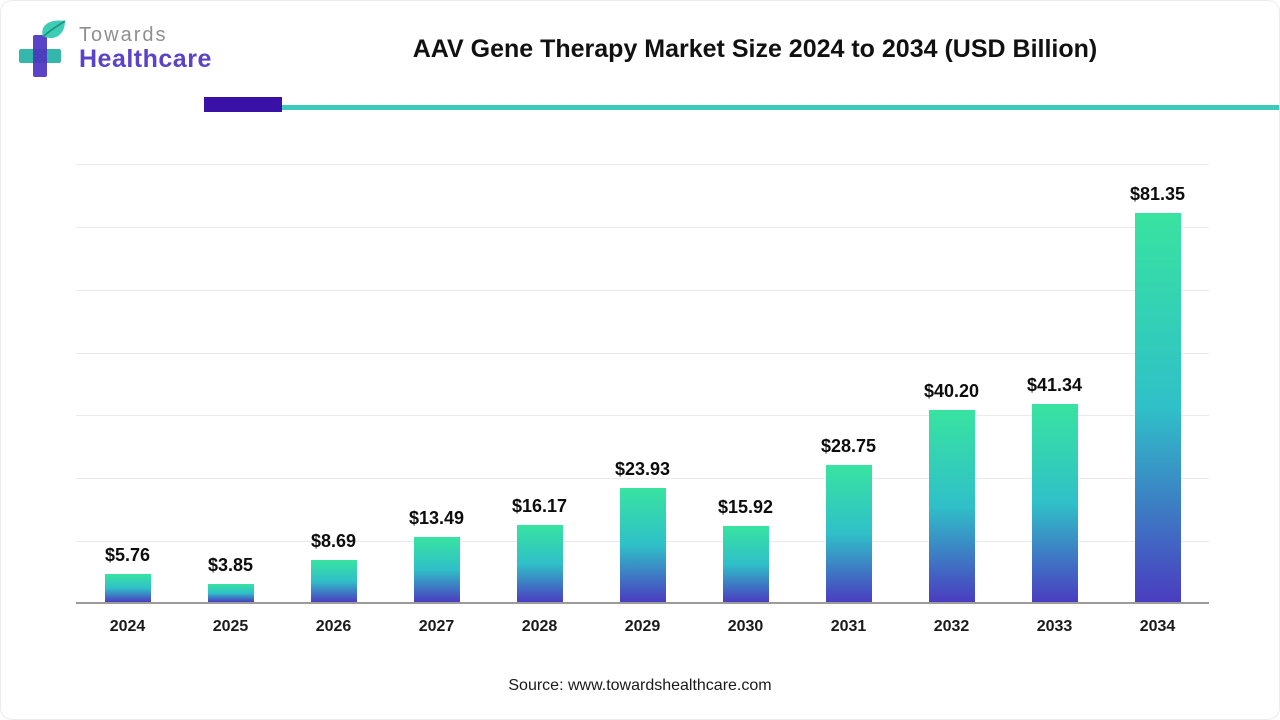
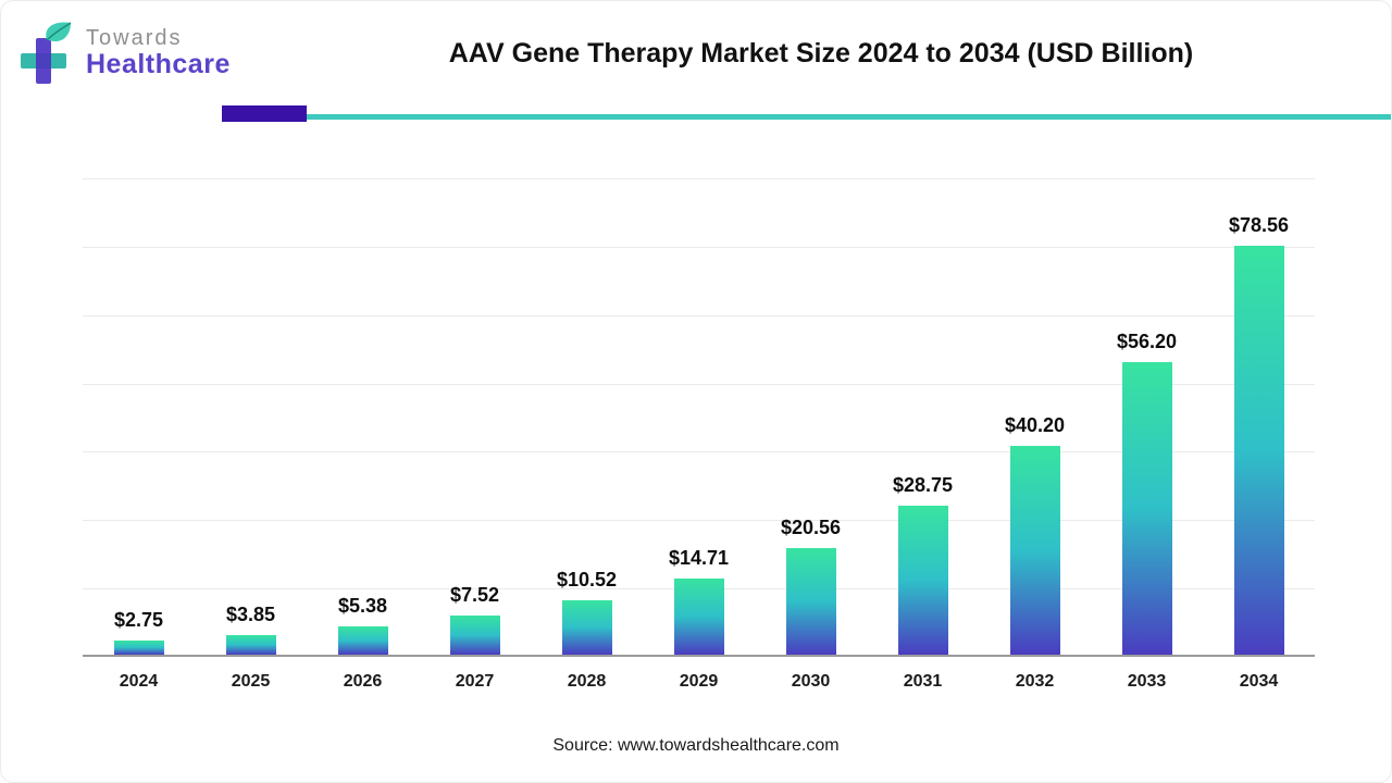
2024: $5.76 -> $2.75
2026: $8.69 -> $5.38
2027: $13.49 -> $7.52
2028: $16.17 -> $10.52
2029: $23.93 -> $14.71
2030: $15.92 -> $20.56
2033: $41.34 -> $56.20
2034: $81.35 -> $78.56
